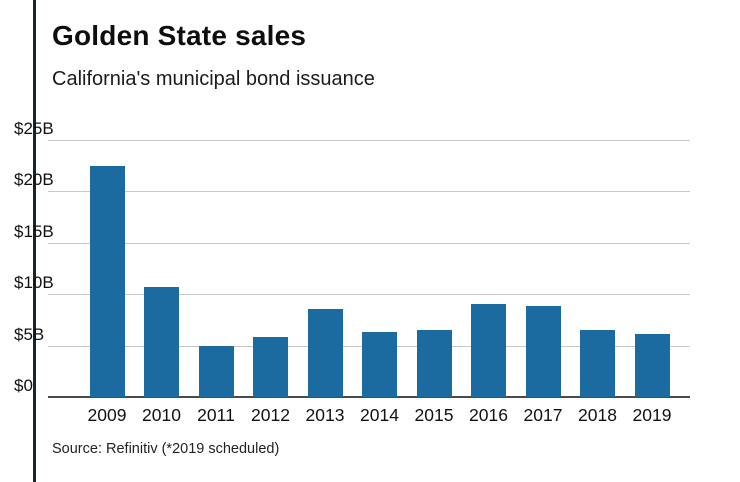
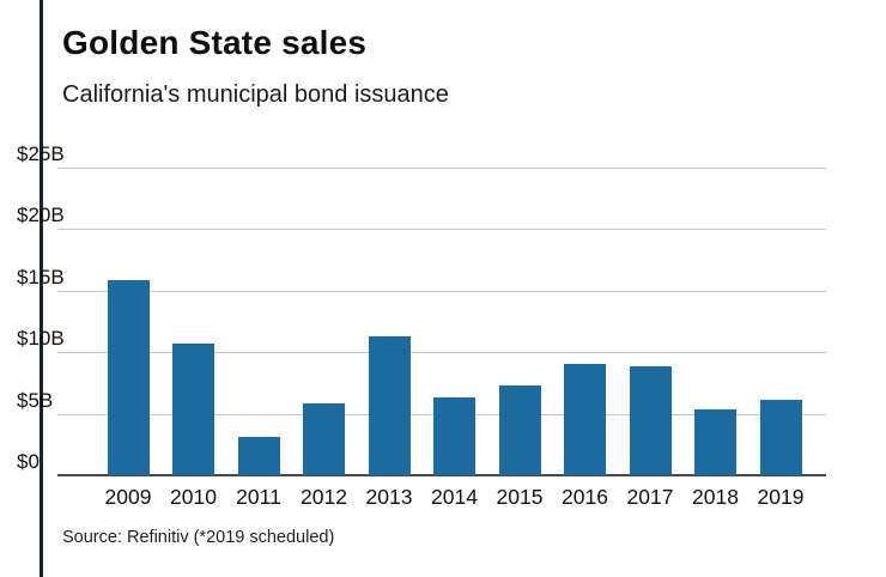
2009: $22.5B -> $15.9B
2011: $5.0B -> $3.1B
2013: $8.6B -> $11.3B
2015: $6.5B -> $7.3B
2018: $6.5B -> $5.4B
